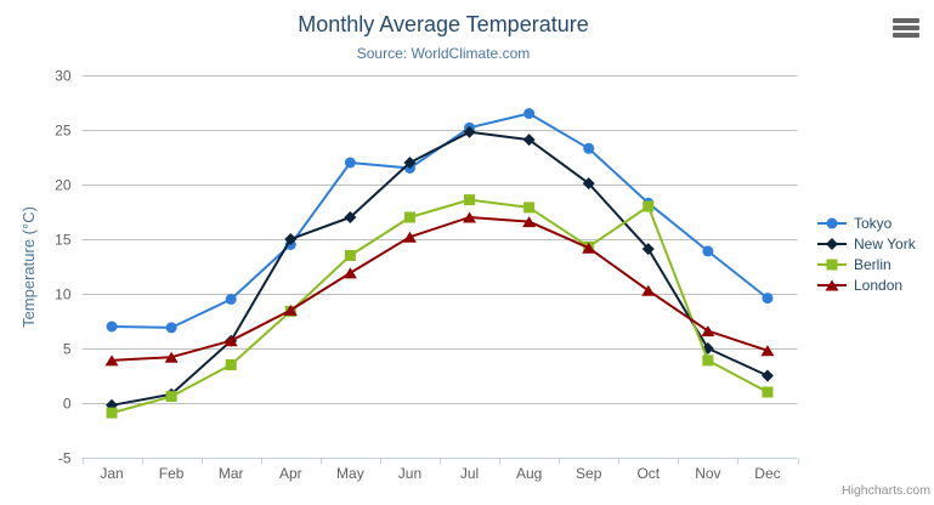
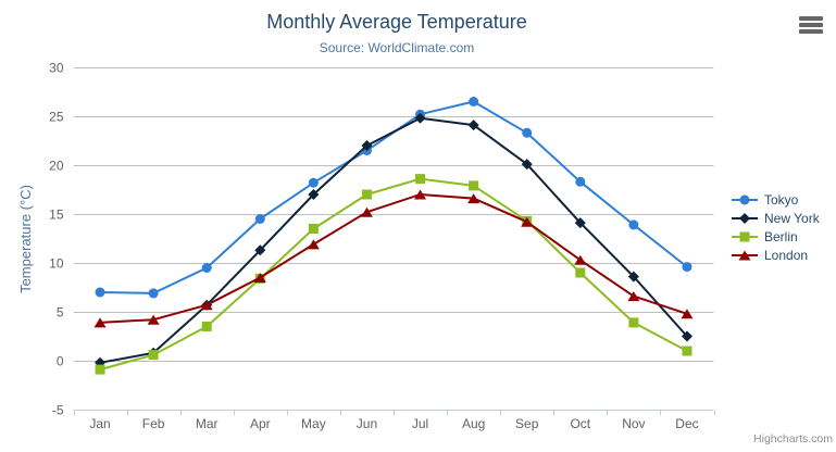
New York/Apr: 15 -> 11
Tokyo/May: 22 -> 18
Berlin/Oct: 18 -> 9
New York/Nov: 5 -> 9
